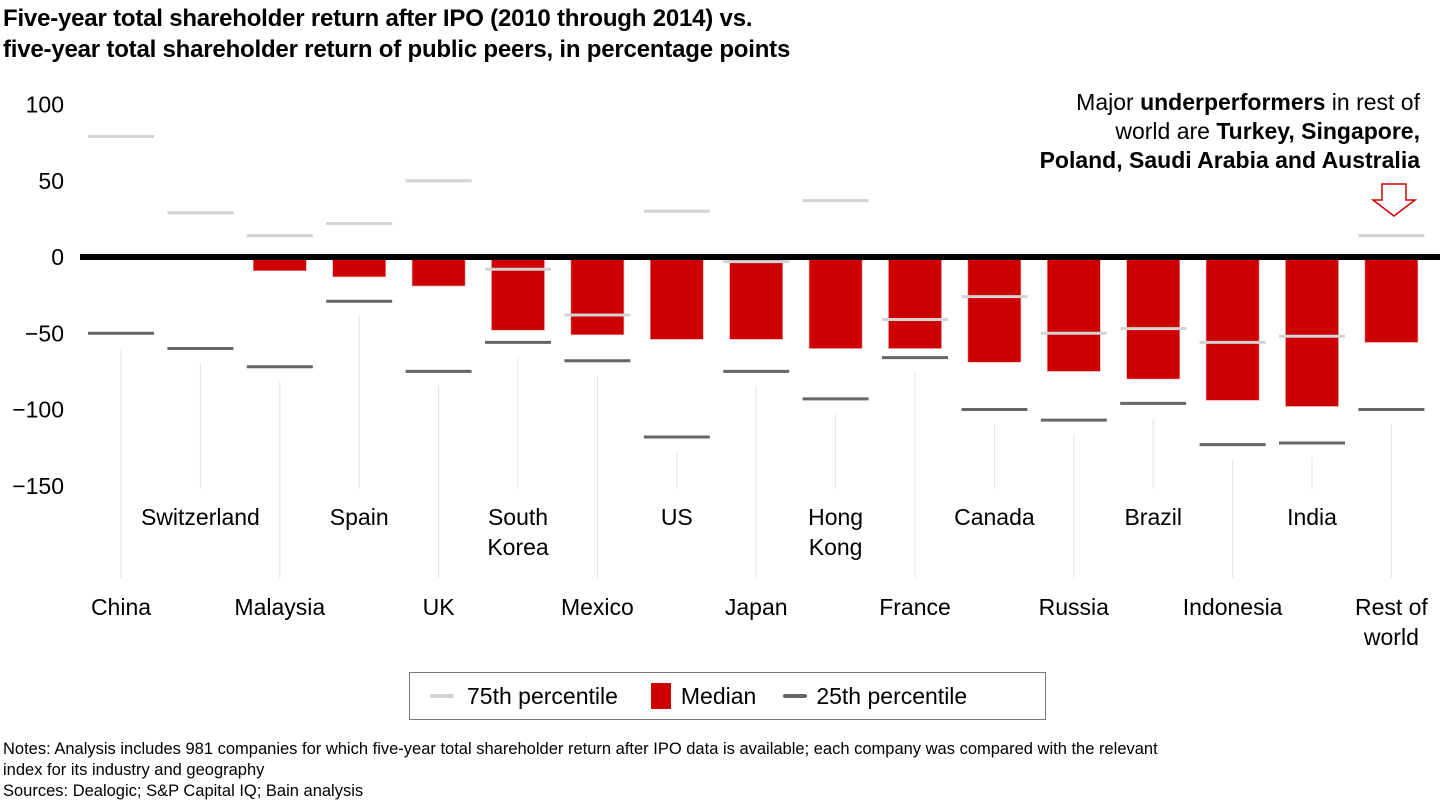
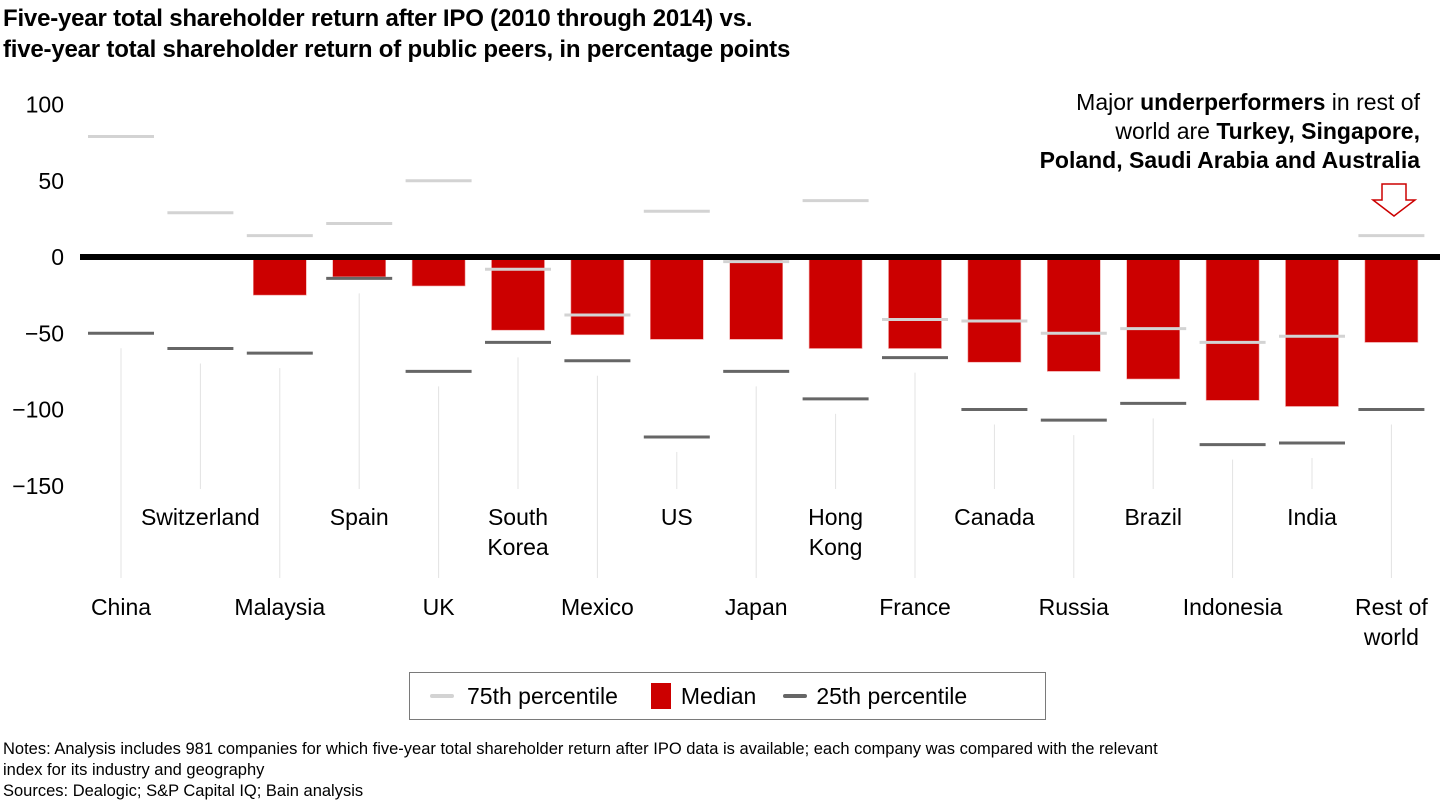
Median/Malaysia: -9 -> -25
25th percentile/Malaysia: -72 -> -63
25th percentile/Spain: -29 -> -14
75th percentile/Canada: -26 -> -42
